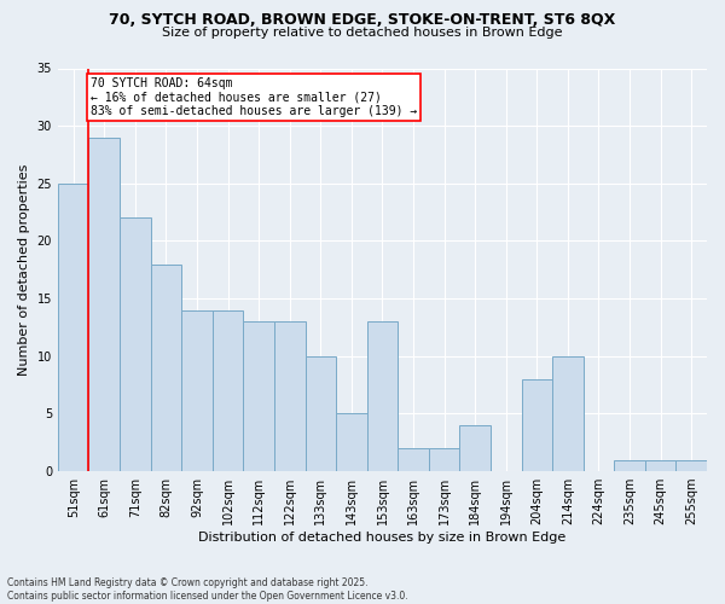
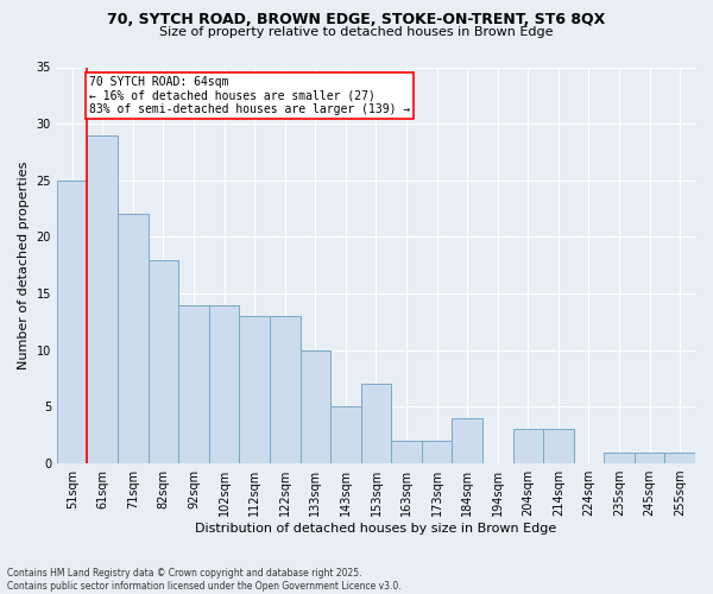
153sqm: 13 -> 7
204sqm: 8 -> 3
214sqm: 10 -> 3
